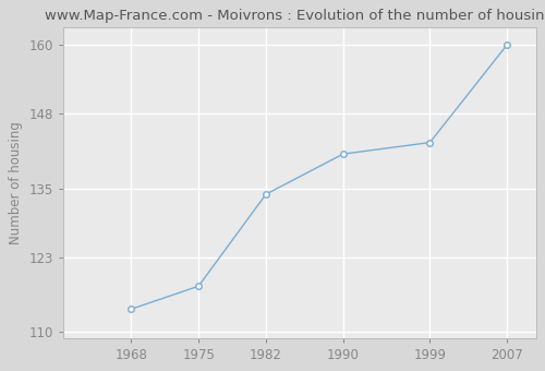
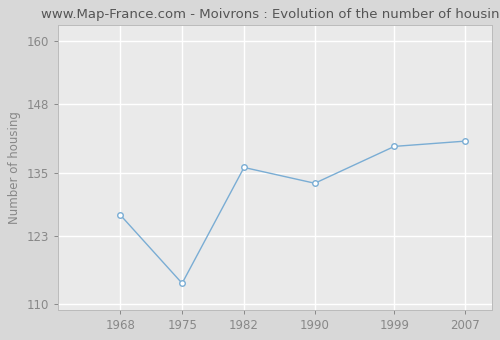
1968: 114 -> 127
1975: 118 -> 114
1982: 134 -> 136
1990: 141 -> 133
1999: 143 -> 140
2007: 160 -> 141
